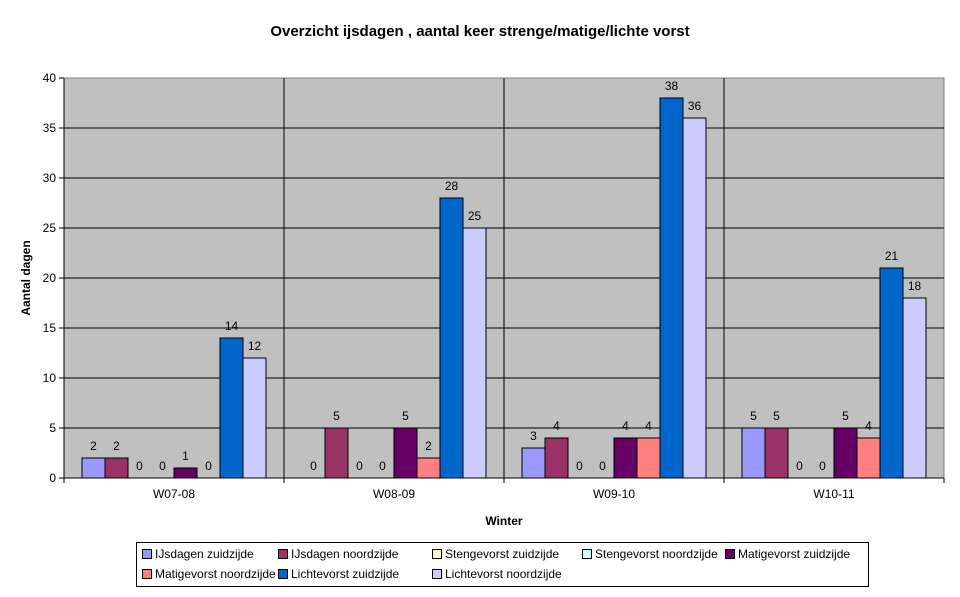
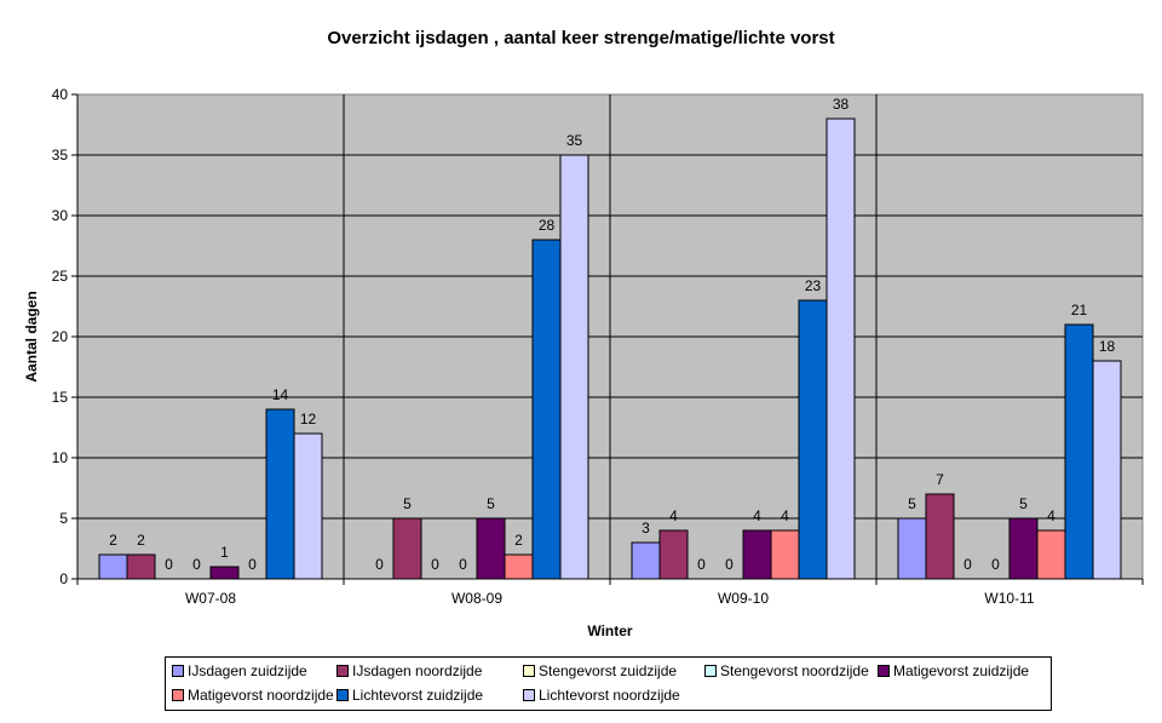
Lichtevorst noordzijde/W08-09: 25 -> 35
Lichtevorst zuidzijde/W09-10: 38 -> 23
Lichtevorst noordzijde/W09-10: 36 -> 38
IJsdagen noordzijde/W10-11: 5 -> 7
